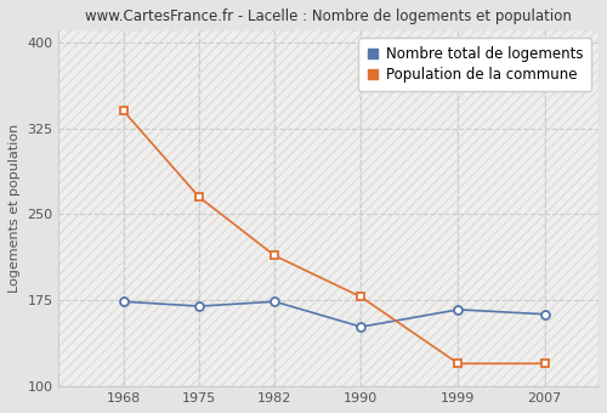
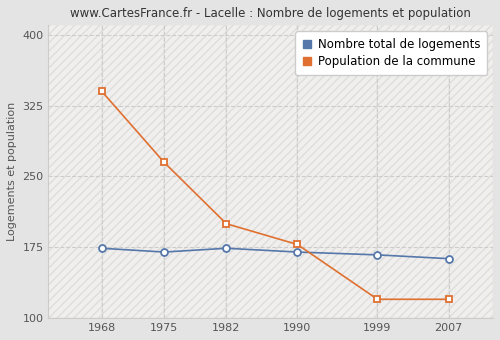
Population de la commune/1982: 214 -> 200
Nombre total de logements/1990: 152 -> 170
